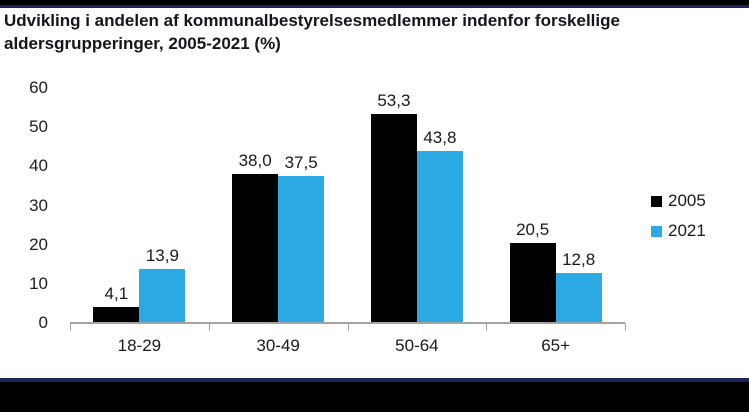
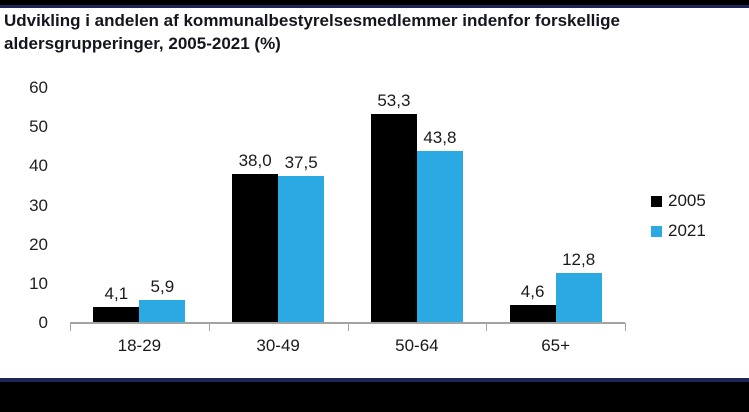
2021/18-29: 13,9 -> 5,9
2005/65+: 20,5 -> 4,6
